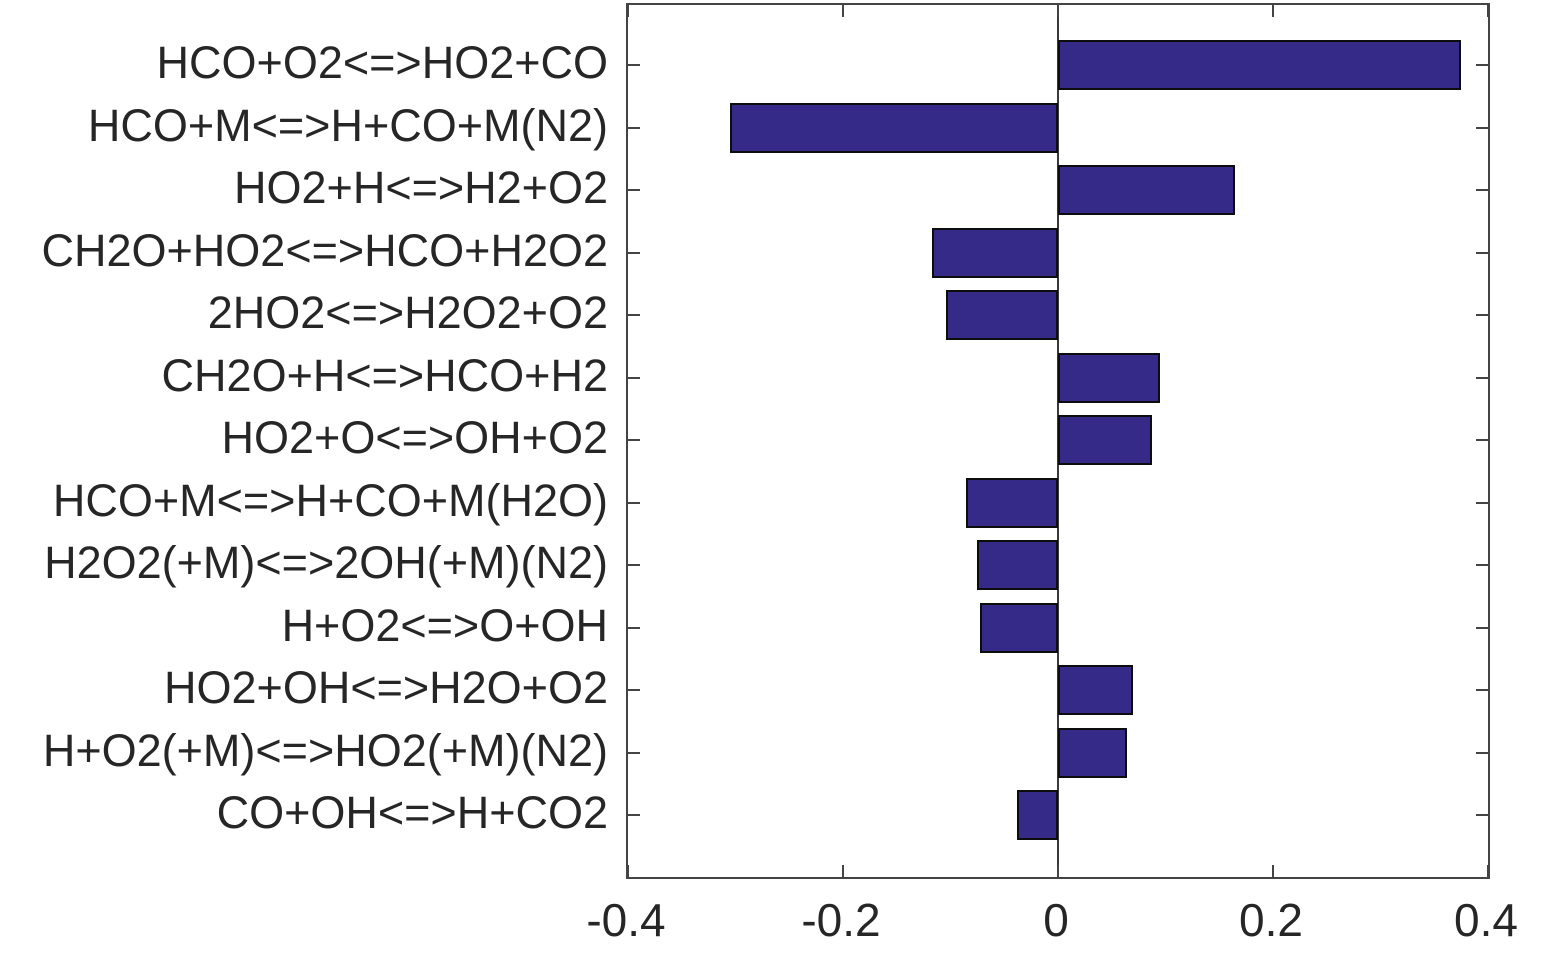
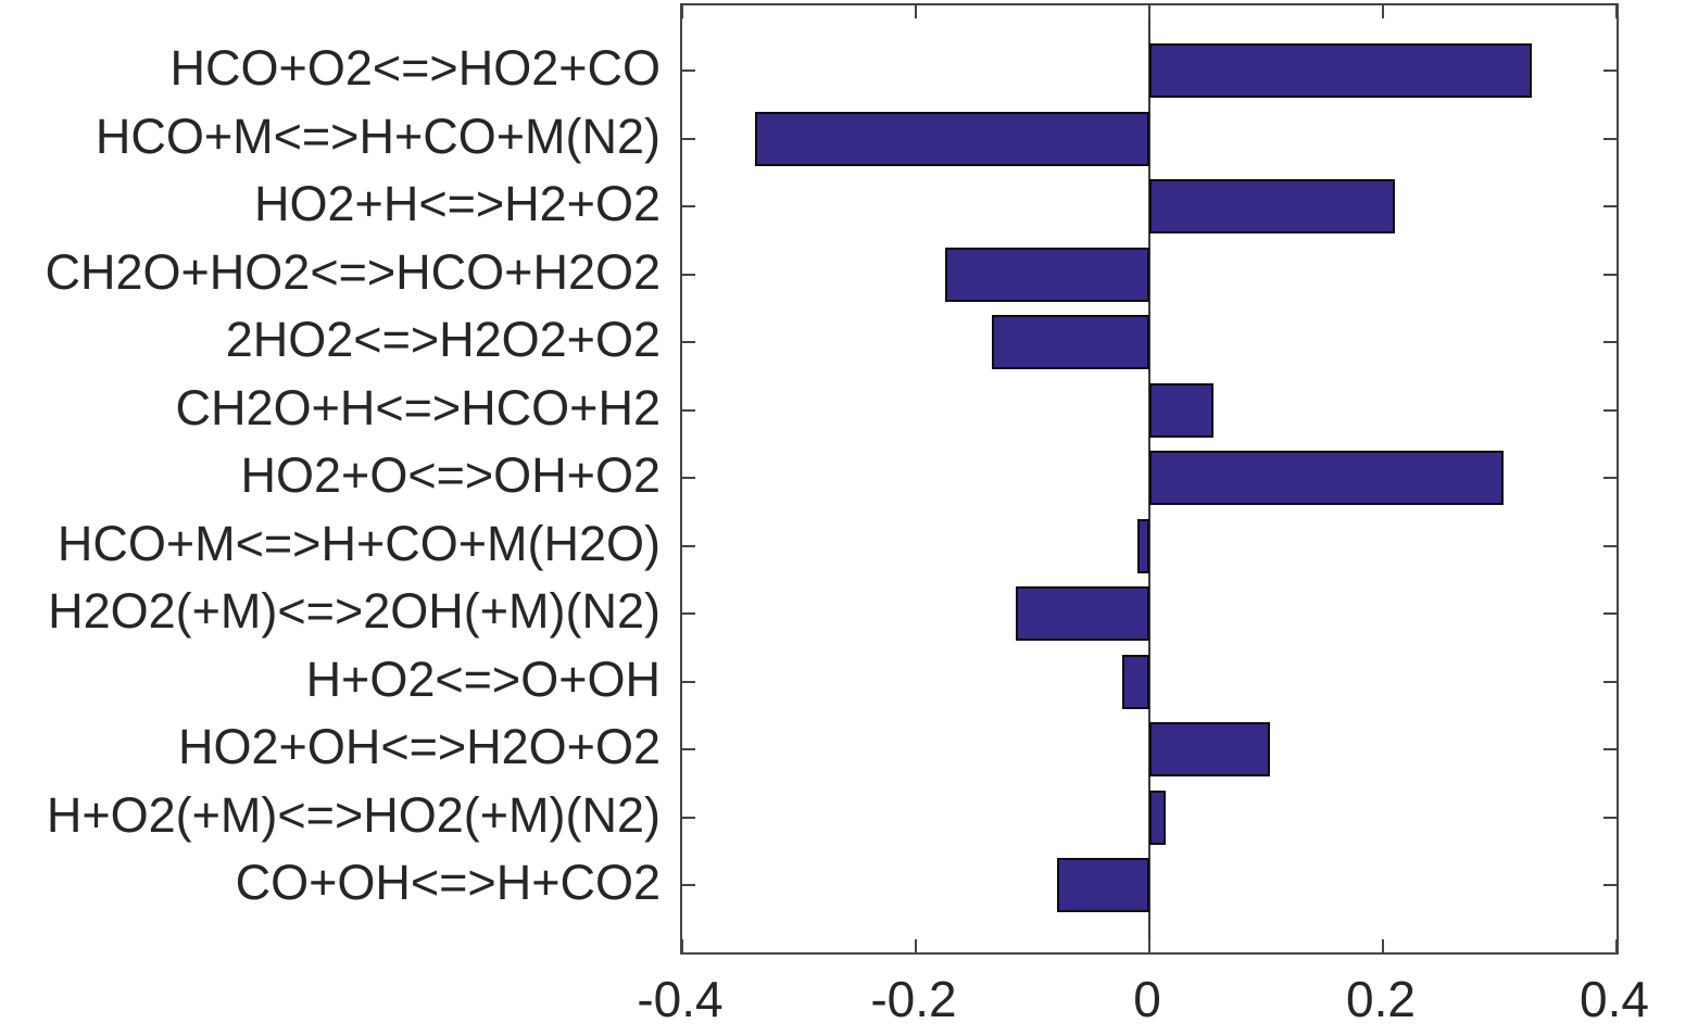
HCO+O2<=>HO2+CO: 0.375 -> 0.327
HCO+M<=>H+CO+M(N2): -0.305 -> -0.338
HO2+H<=>H2+O2: 0.165 -> 0.210
CH2O+HO2<=>HCO+H2O2: -0.117 -> -0.175
2HO2<=>H2O2+O2: -0.104 -> -0.135
CH2O+H<=>HCO+H2: 0.095 -> 0.055
HO2+O<=>OH+O2: 0.087 -> 0.303
HCO+M<=>H+CO+M(H2O): -0.086 -> -0.010
H2O2(+M)<=>2OH(+M)(N2): -0.075 -> -0.114
H+O2<=>O+OH: -0.073 -> -0.023
HO2+OH<=>H2O+O2: 0.070 -> 0.103
H+O2(+M)<=>HO2(+M)(N2): 0.064 -> 0.014
CO+OH<=>H+CO2: -0.038 -> -0.079
